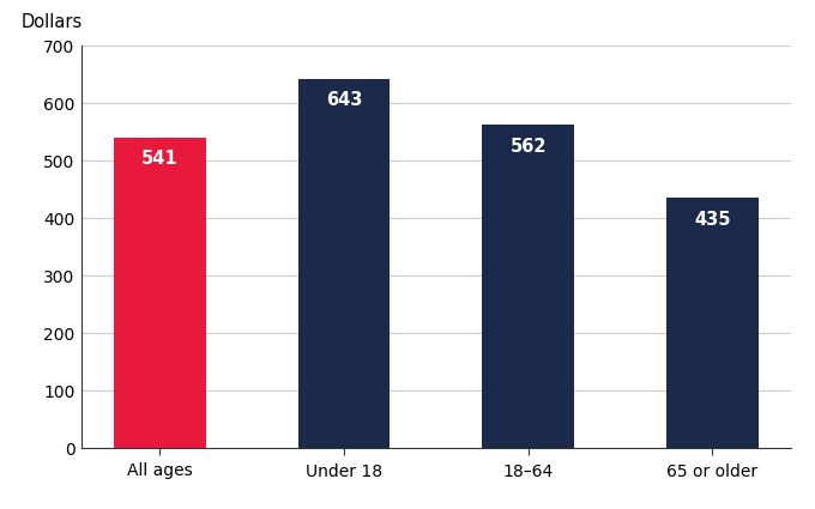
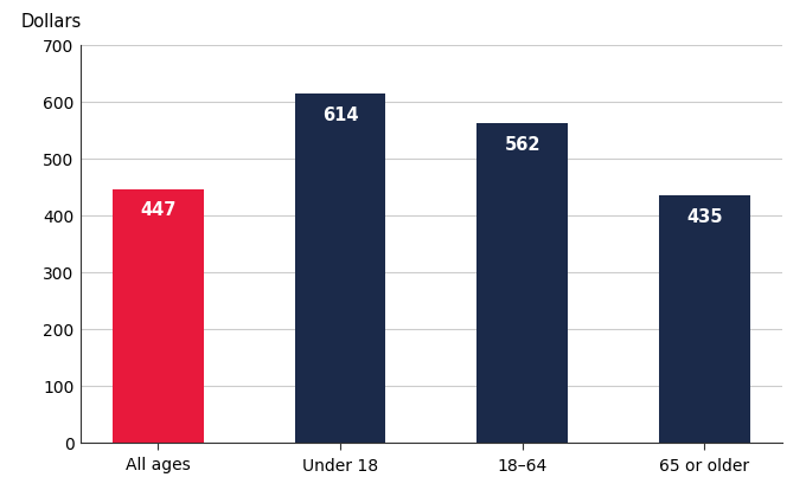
All ages: 541 -> 447
Under 18: 643 -> 614
